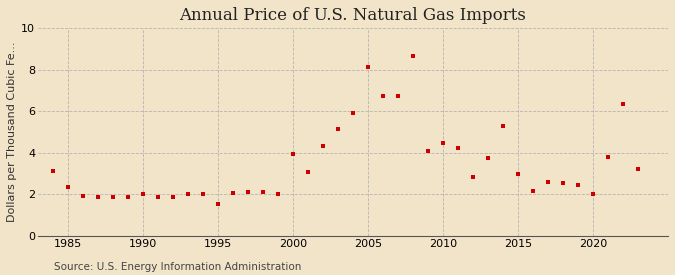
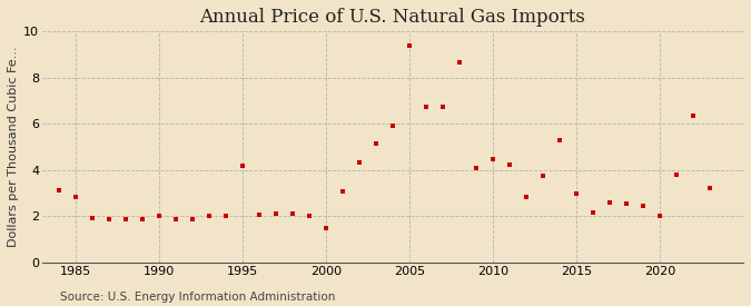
1985: 2.35 -> 2.85
1995: 1.55 -> 4.20
2000: 3.95 -> 1.50
2005: 8.15 -> 9.40
